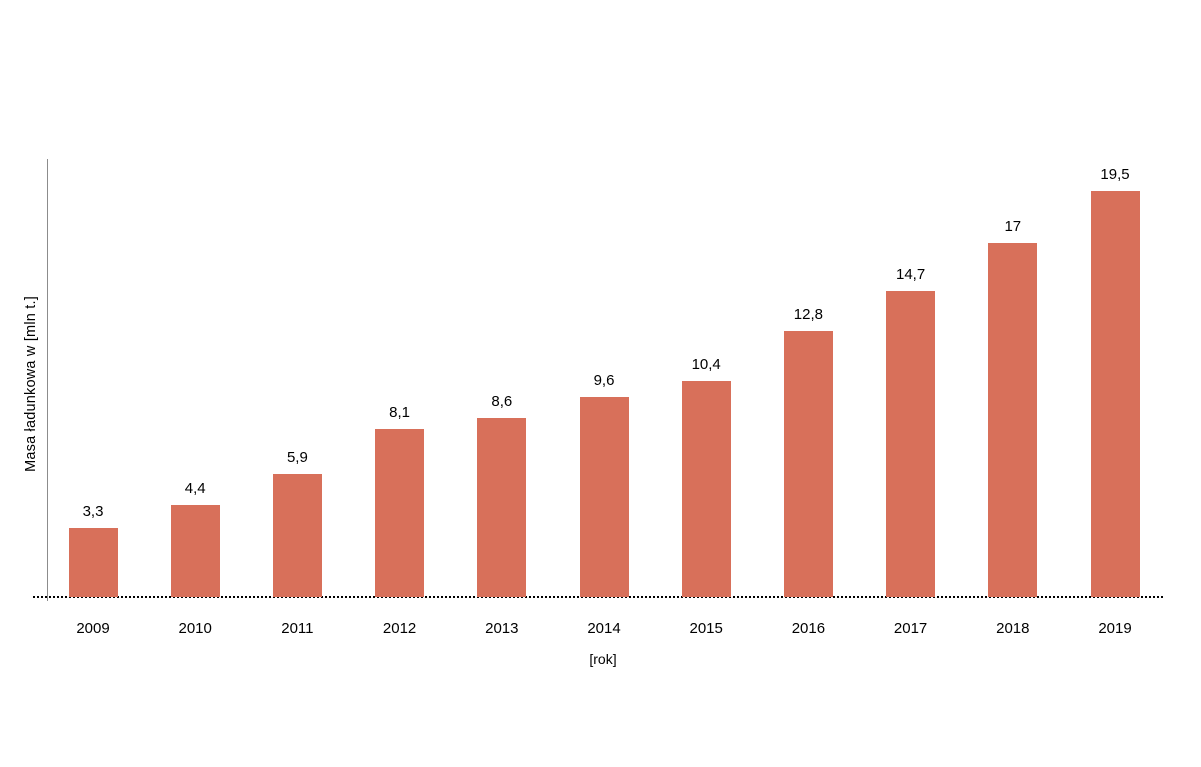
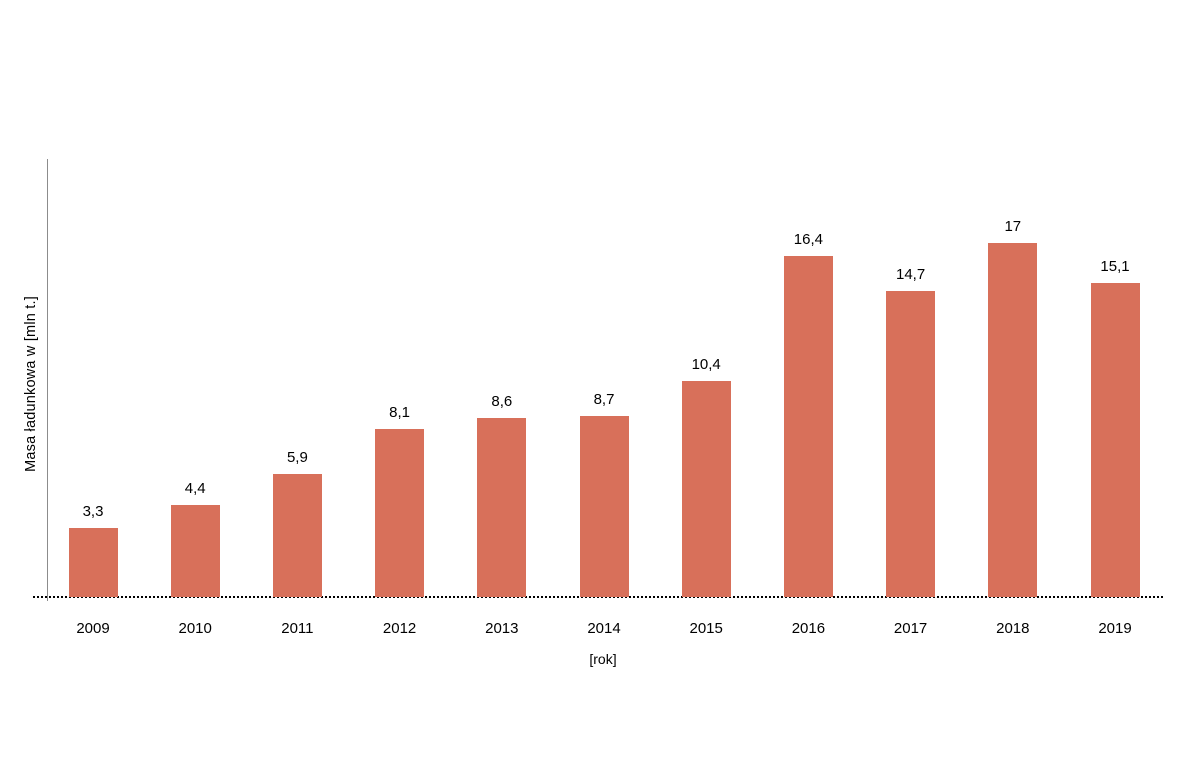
2014: 9,6 -> 8,7
2016: 12,8 -> 16,4
2019: 19,5 -> 15,1
